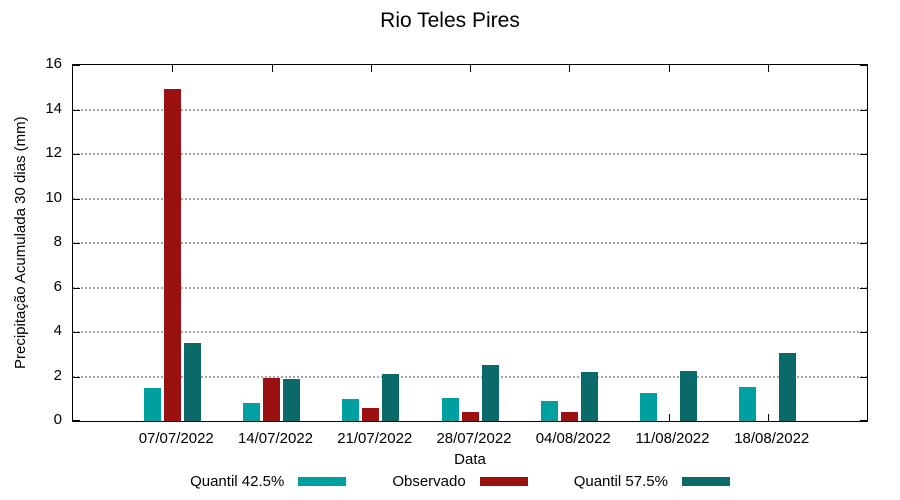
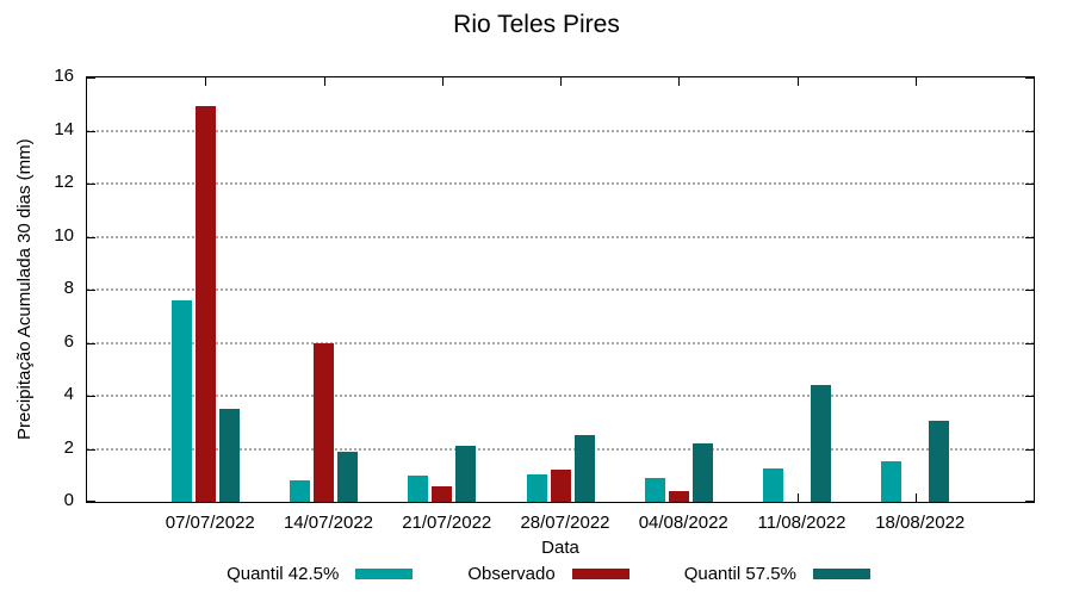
Quantil 42.5%/07/07/2022: 1.5 -> 7.6
Observado/14/07/2022: 1.9 -> 6.0
Observado/28/07/2022: 0.4 -> 1.2
Quantil 57.5%/11/08/2022: 2.2 -> 4.4
